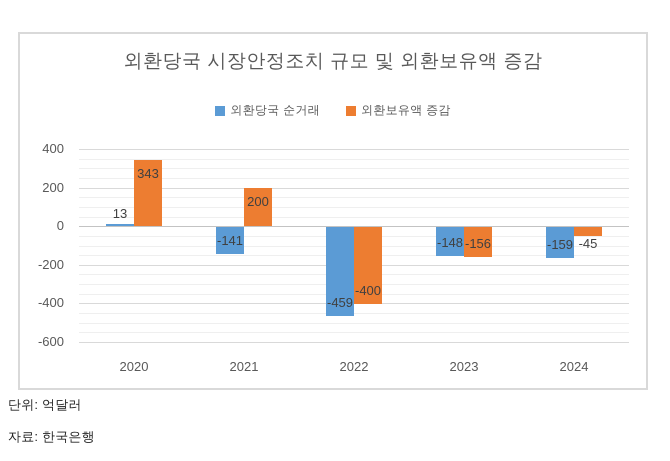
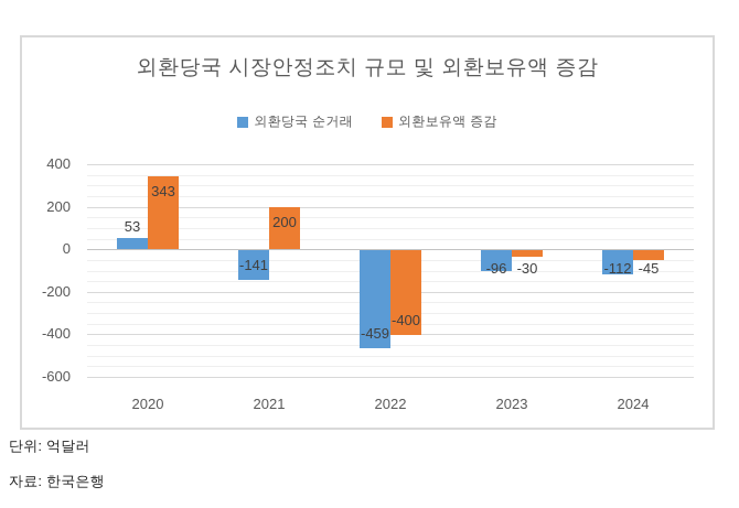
외환당국 순거래/2020: 13 -> 53
외환당국 순거래/2023: -148 -> -96
외환보유액 증감/2023: -156 -> -30
외환당국 순거래/2024: -159 -> -112
